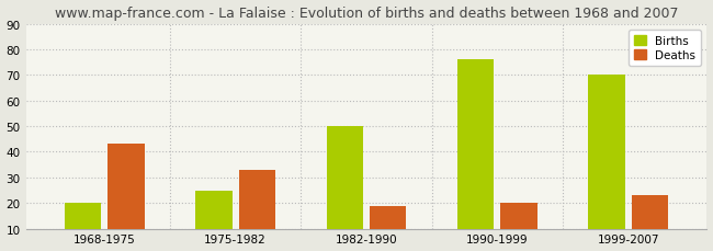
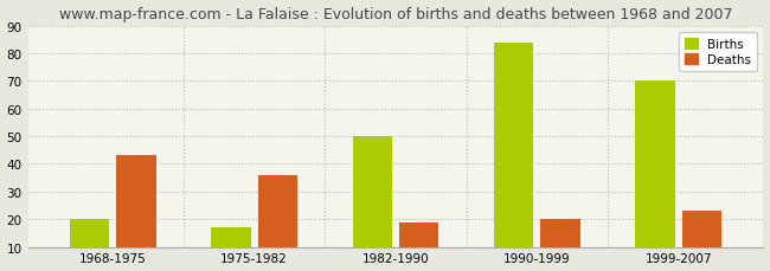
Births/1975-1982: 25 -> 17
Deaths/1975-1982: 33 -> 36
Births/1990-1999: 76 -> 84
